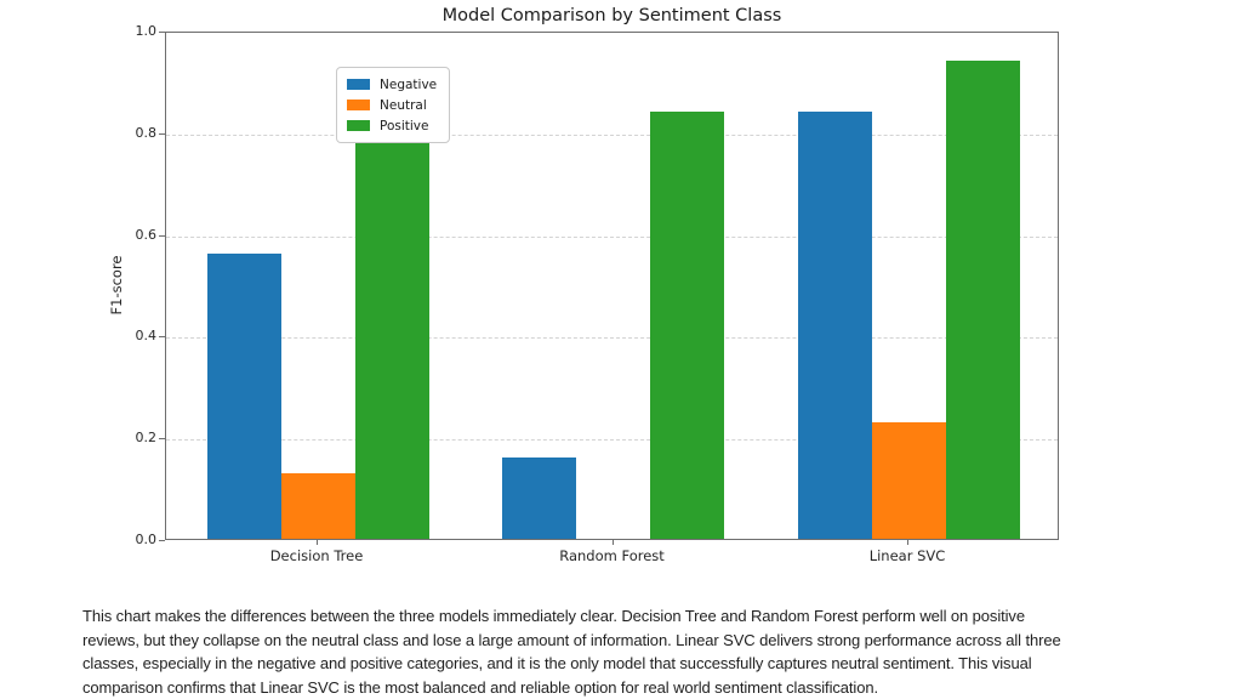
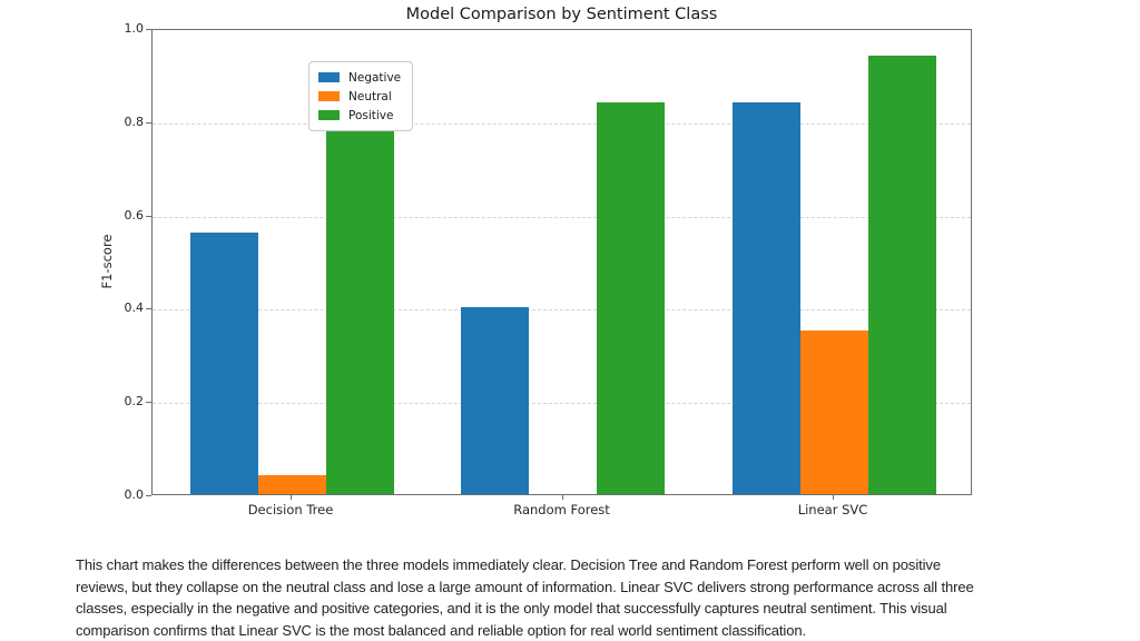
Neutral/Decision Tree: 0.13 -> 0.04
Negative/Random Forest: 0.16 -> 0.40
Neutral/Linear SVC: 0.23 -> 0.35
